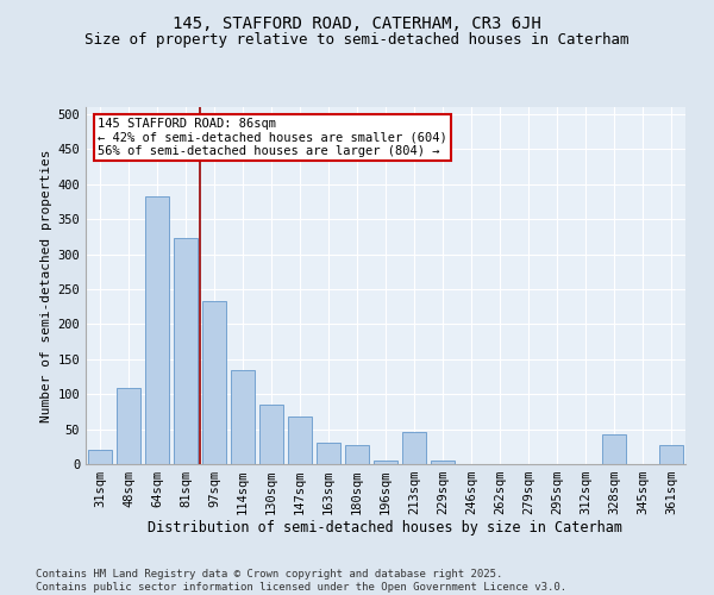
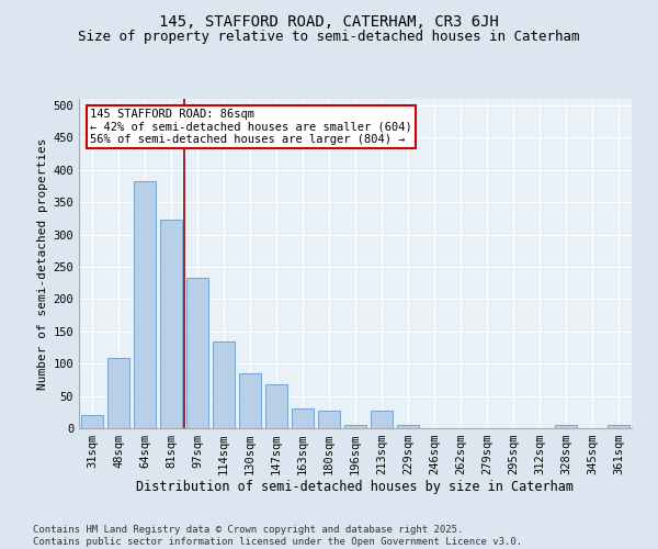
213sqm: 46 -> 28
328sqm: 42 -> 5
361sqm: 28 -> 5
